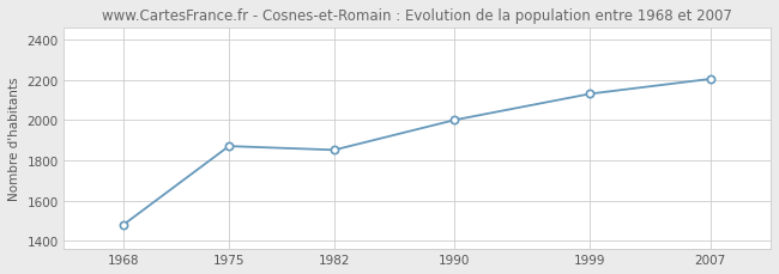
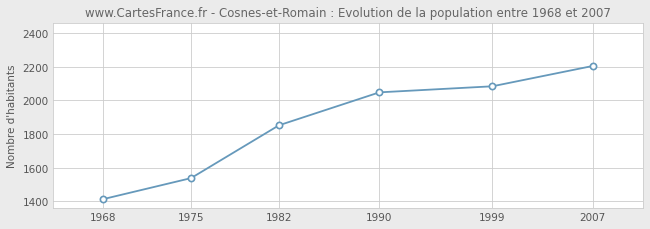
1968: 1480 -> 1410
1975: 1870 -> 1540
1990: 2000 -> 2050
1999: 2130 -> 2080
